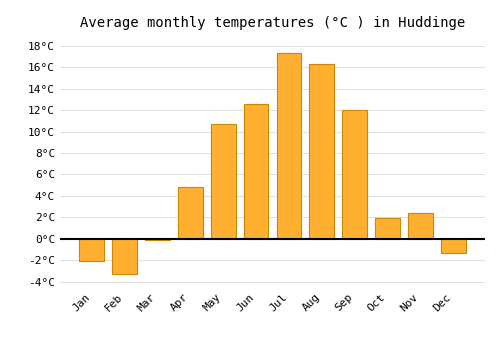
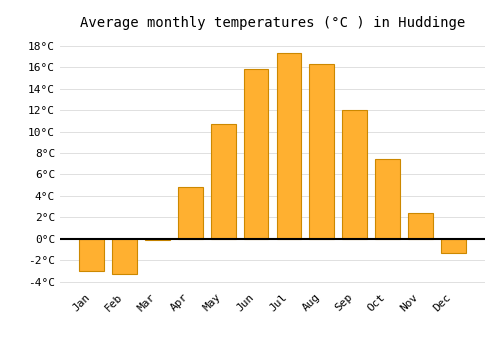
Jan: -2.1°C -> -3.0°C
Jun: 12.6°C -> 15.8°C
Oct: 1.9°C -> 7.4°C
